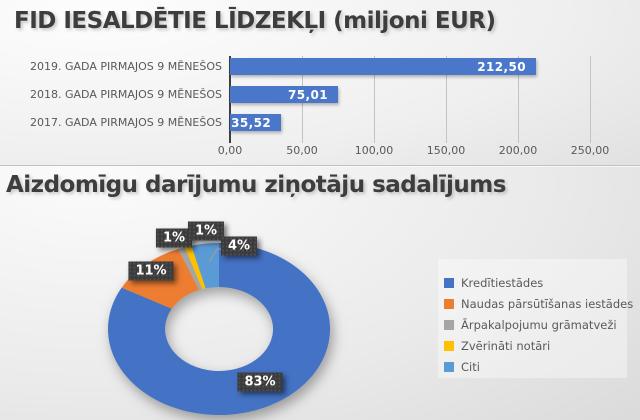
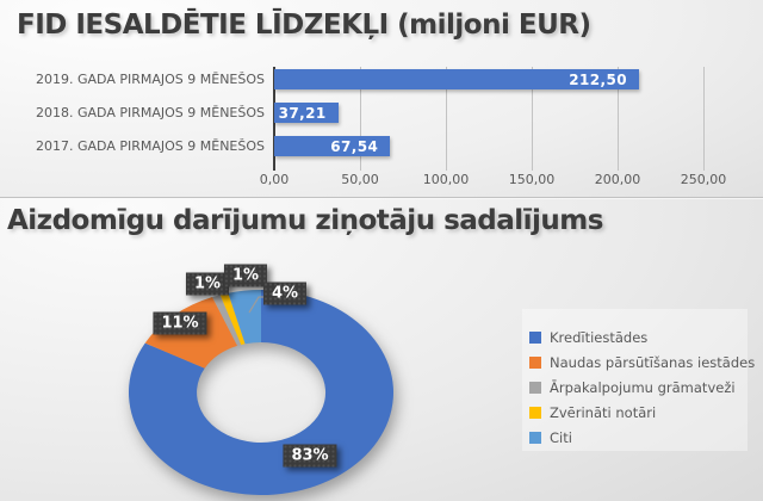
FID IESALDĒTIE LĪDZEKĻI (miljoni EUR)/2018. GADA PIRMAJOS 9 MĒNEŠOS: 75,01 -> 37,21
FID IESALDĒTIE LĪDZEKĻI (miljoni EUR)/2017. GADA PIRMAJOS 9 MĒNEŠOS: 35,52 -> 67,54
